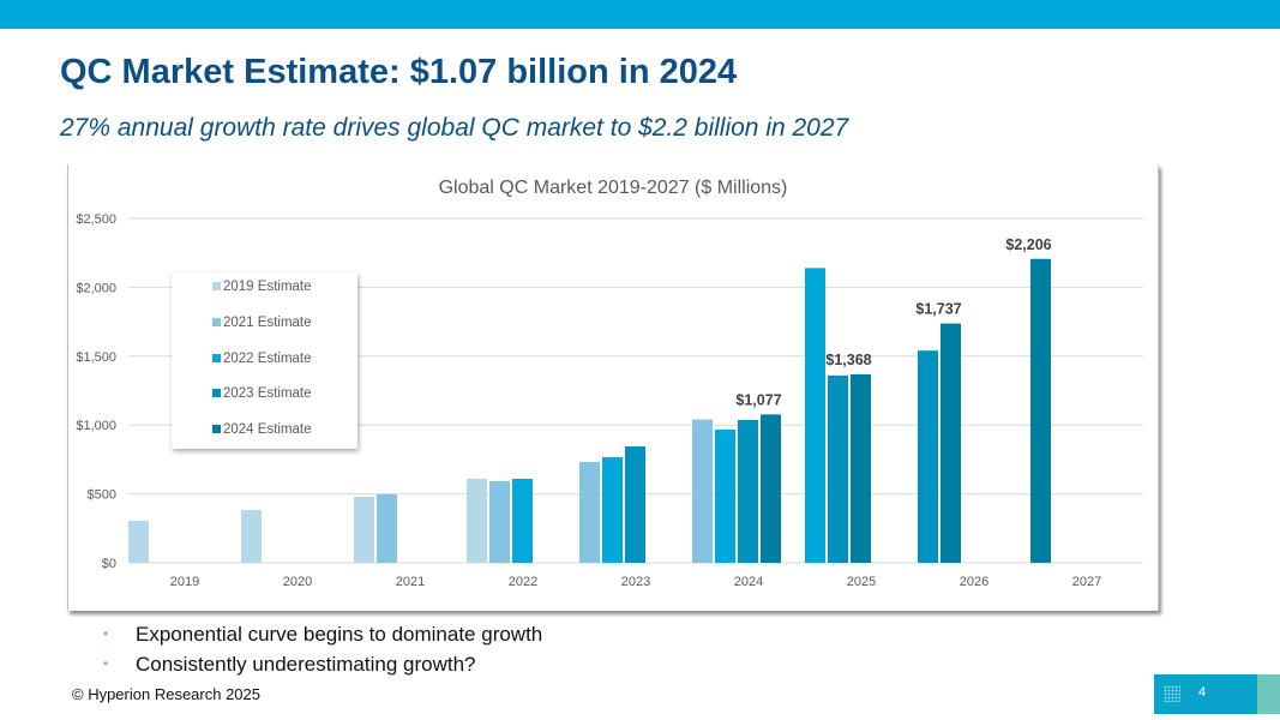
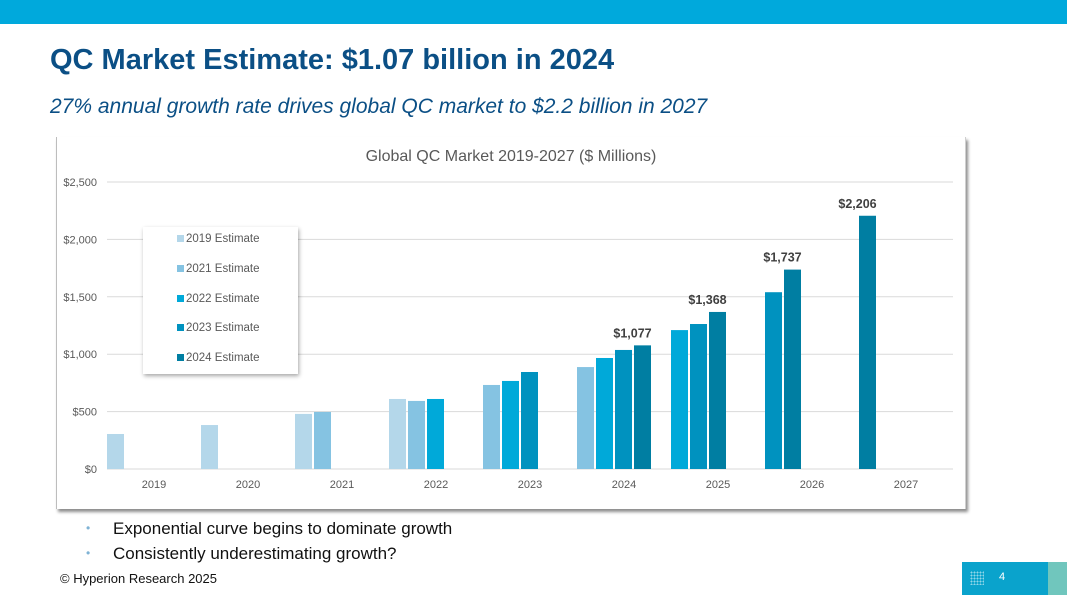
2021 Estimate/2024: $1040 -> $890
2022 Estimate/2025: $2140 -> $1210
2023 Estimate/2025: $1360 -> $1260
